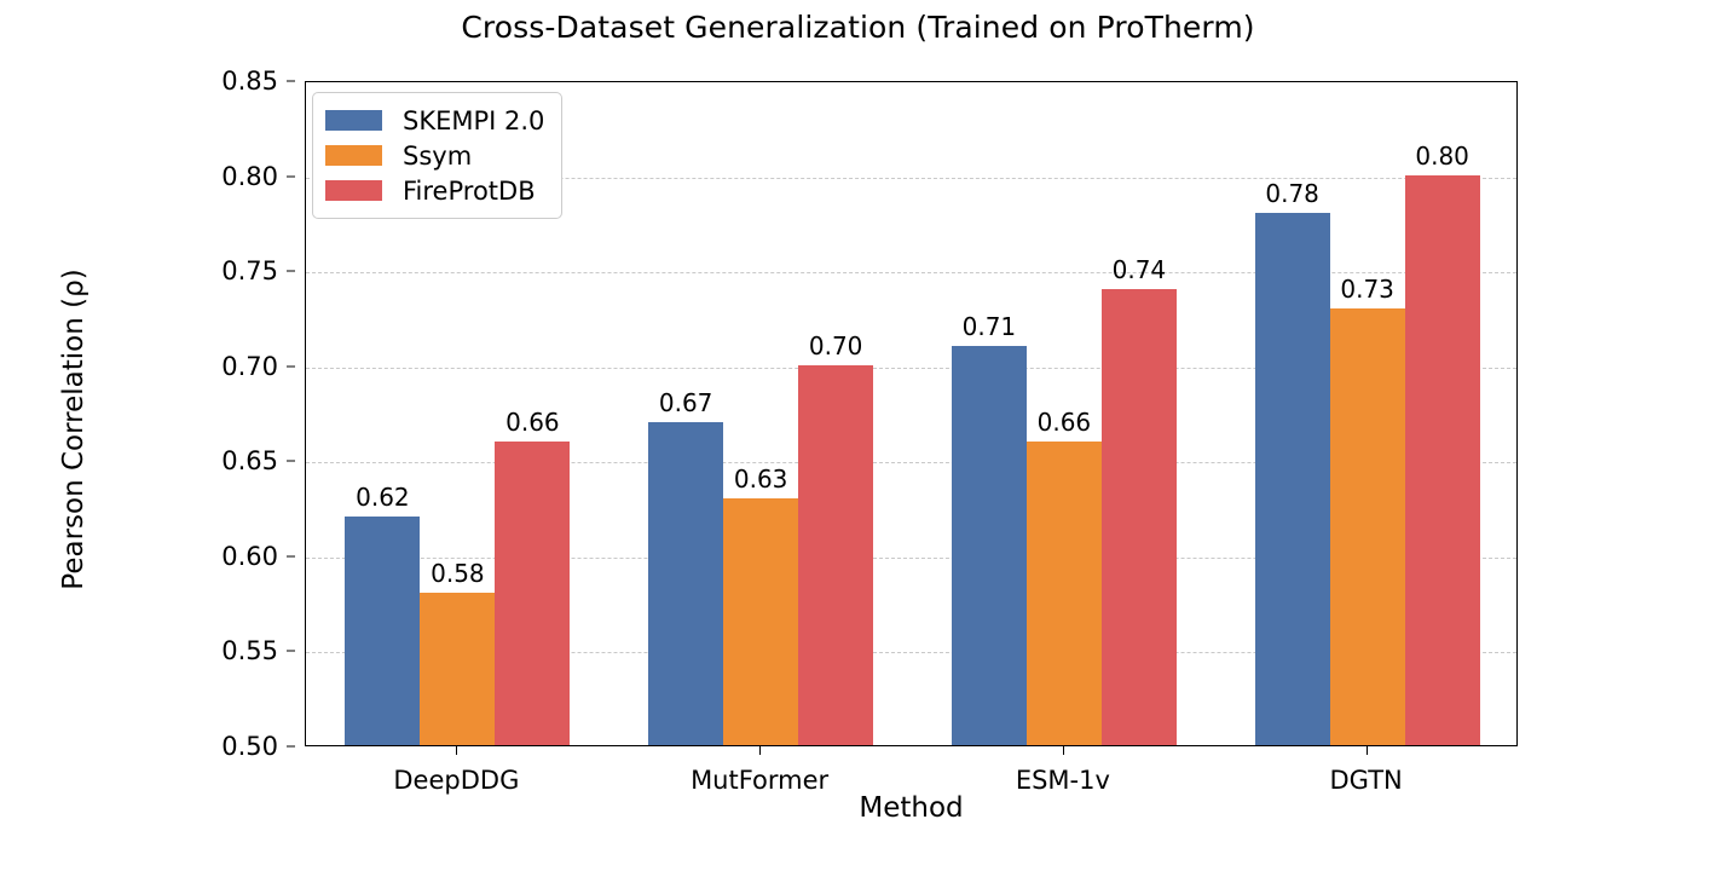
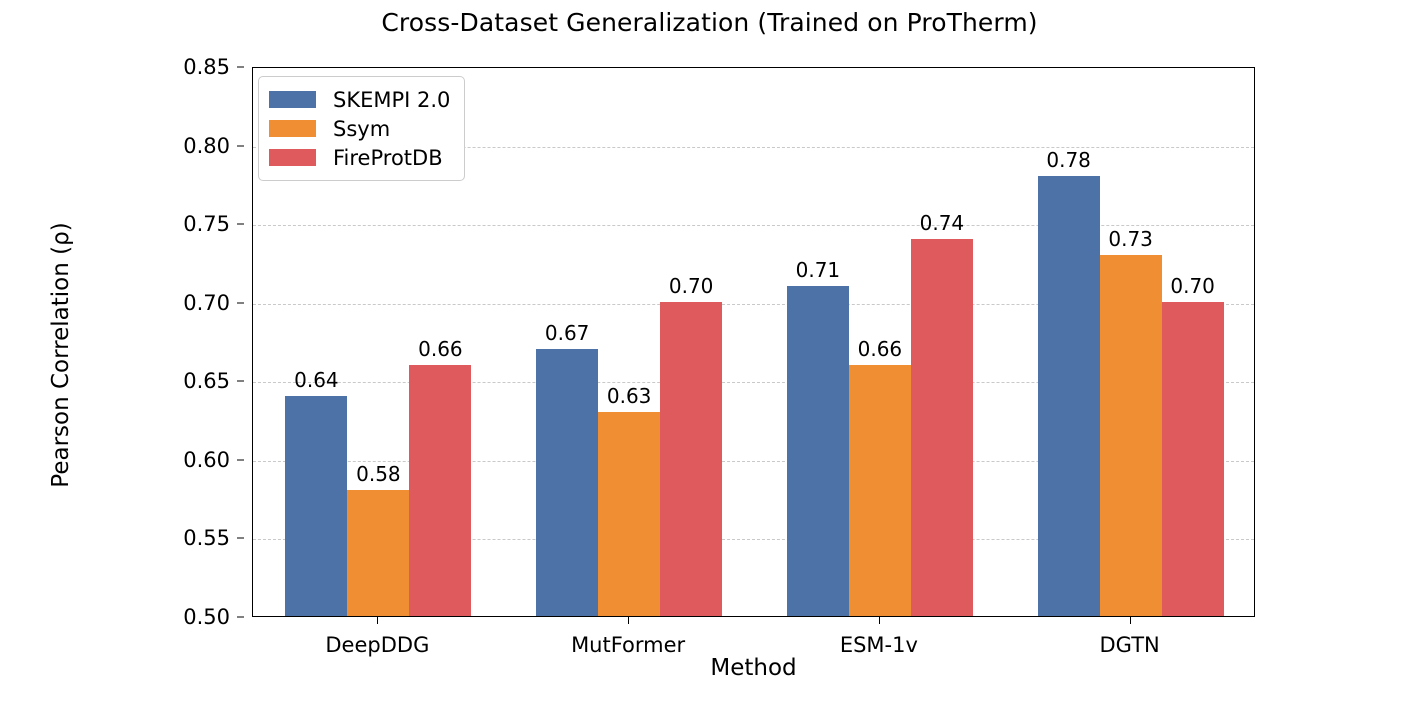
SKEMPI 2.0/DeepDDG: 0.62 -> 0.64
FireProtDB/DGTN: 0.80 -> 0.70
